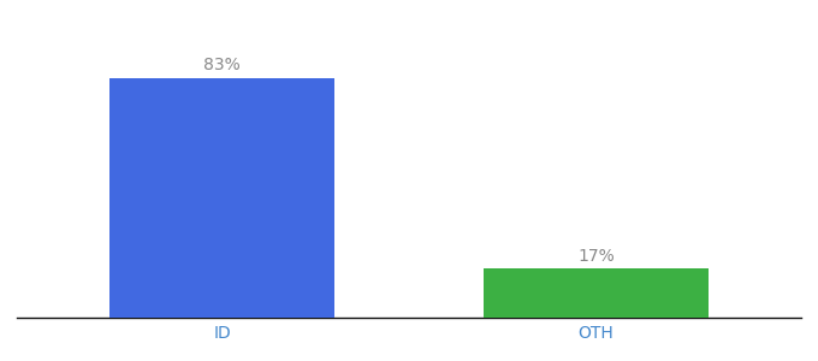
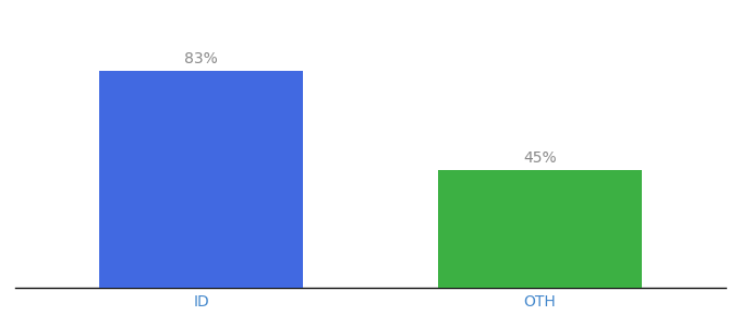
OTH: 17% -> 45%
